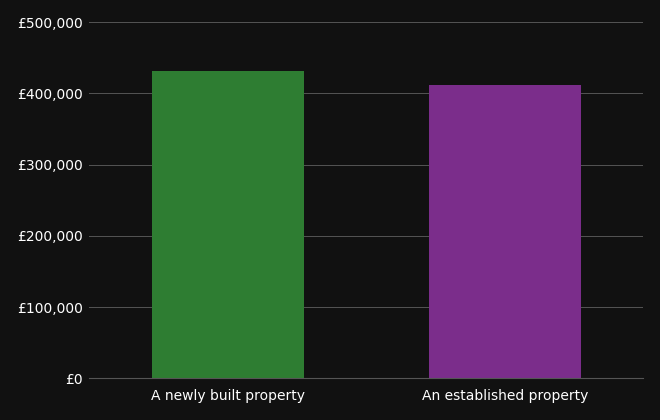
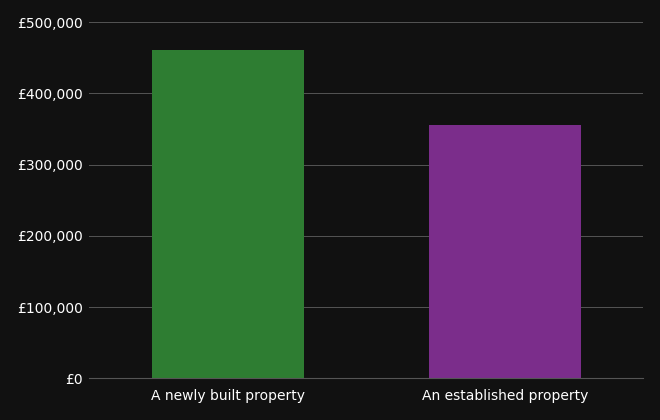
A newly built property: £432,000 -> £461,000
An established property: £412,000 -> £355,000
